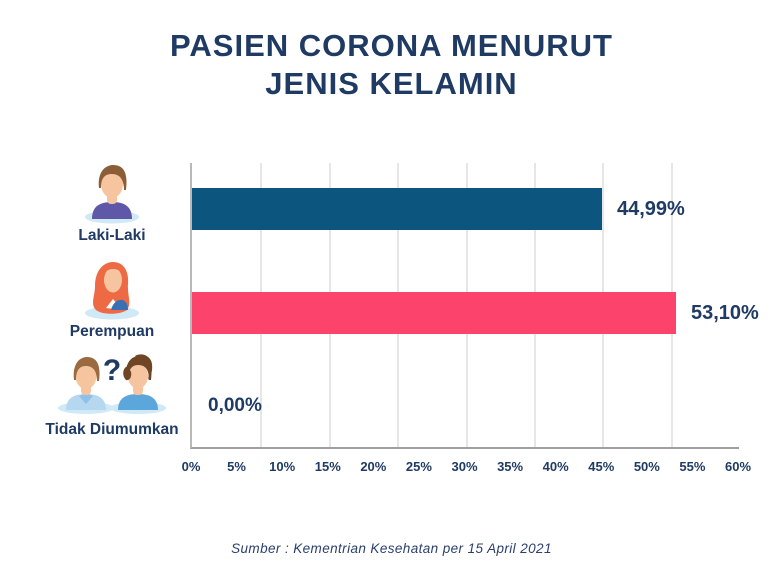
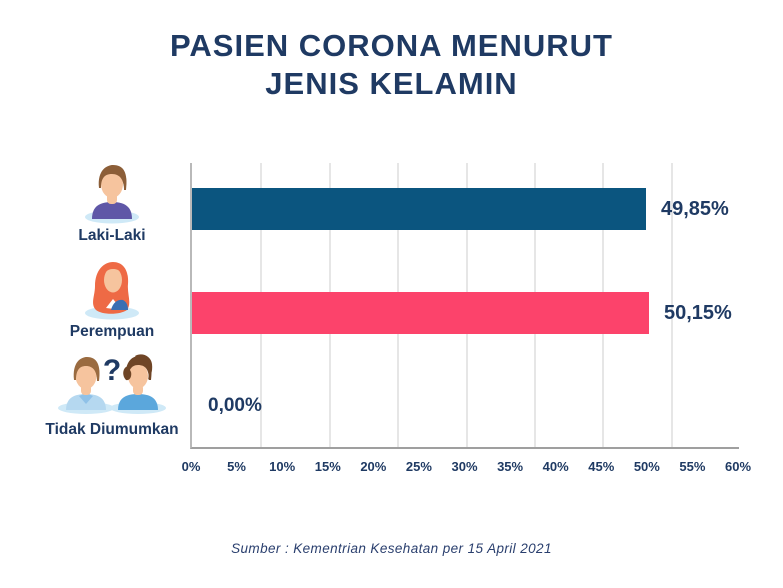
Laki-Laki: 44,99% -> 49,85%
Perempuan: 53,10% -> 50,15%
